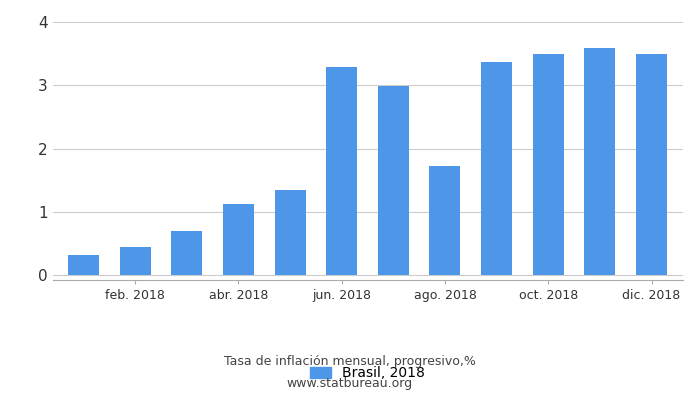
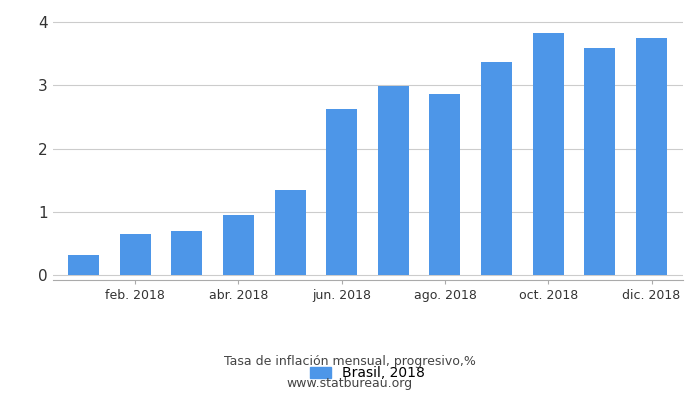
feb. 2018: 0.44 -> 0.65
abr. 2018: 1.12 -> 0.95
jun. 2018: 3.30 -> 2.62
ago. 2018: 1.72 -> 2.87
oct. 2018: 3.50 -> 3.83
dic. 2018: 3.50 -> 3.75
